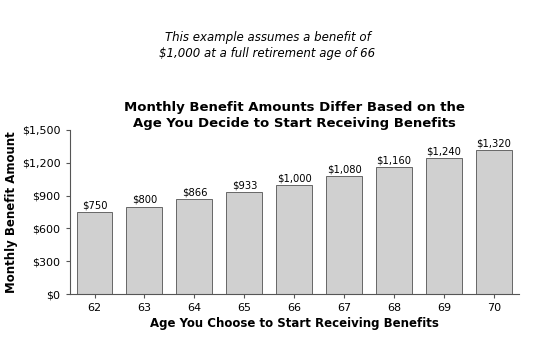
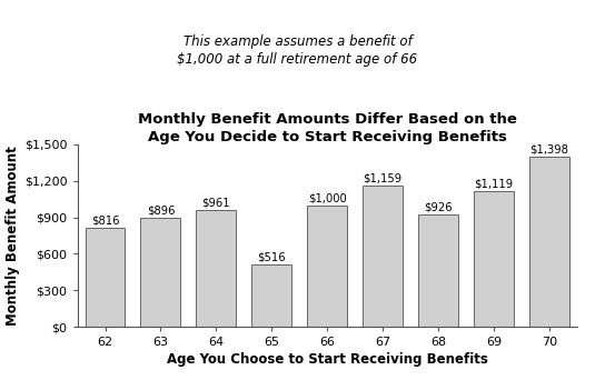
62: $750 -> $816
63: $800 -> $896
64: $866 -> $961
65: $933 -> $516
67: $1,080 -> $1,159
68: $1,160 -> $926
69: $1,240 -> $1,119
70: $1,320 -> $1,398
